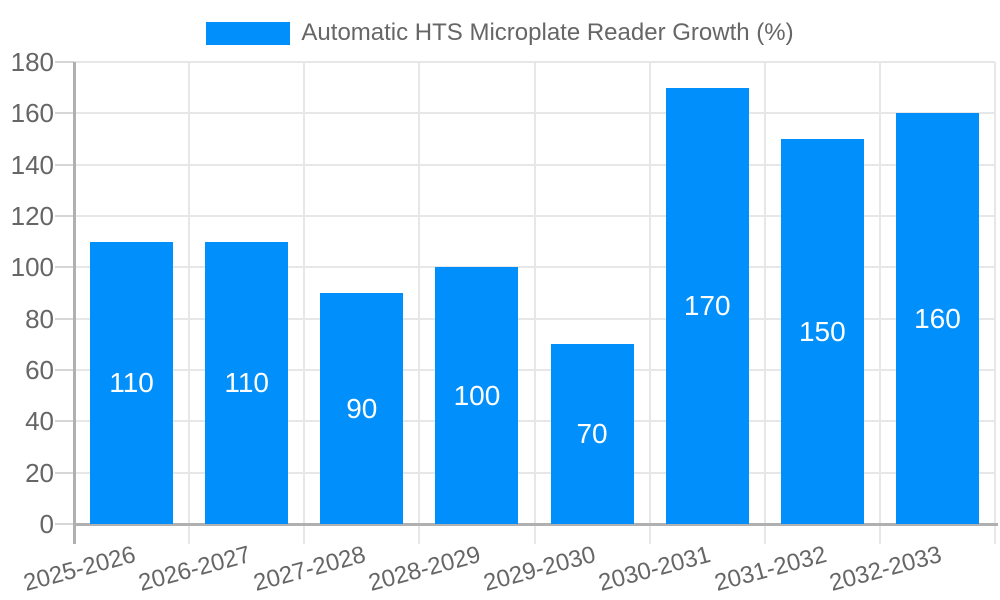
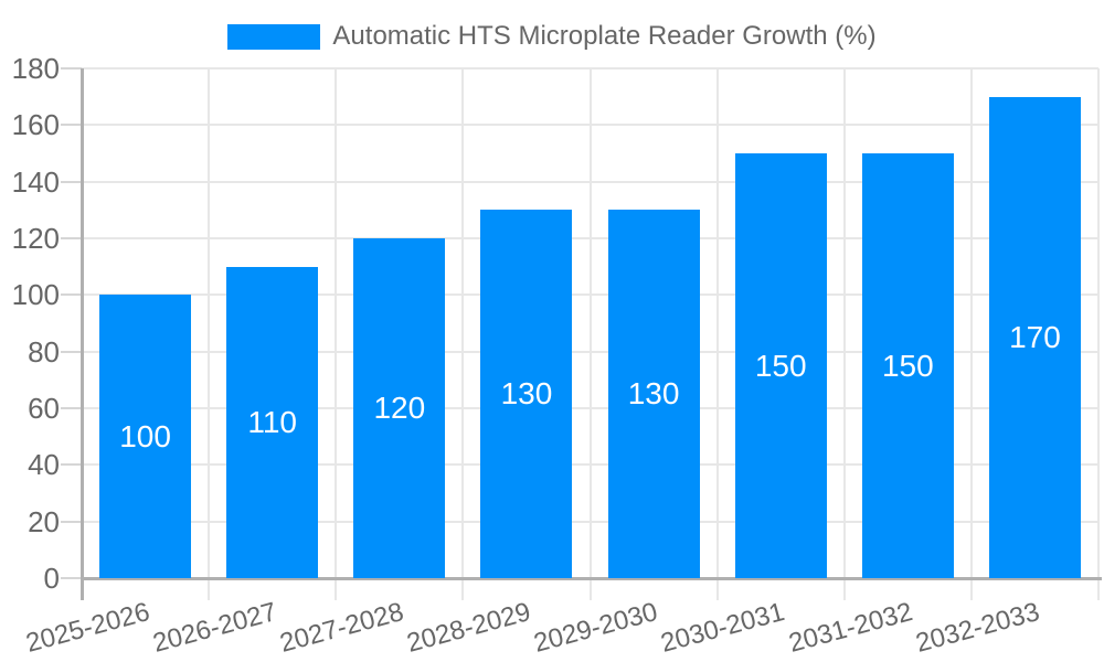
2025-2026: 110 -> 100
2027-2028: 90 -> 120
2028-2029: 100 -> 130
2029-2030: 70 -> 130
2030-2031: 170 -> 150
2032-2033: 160 -> 170
